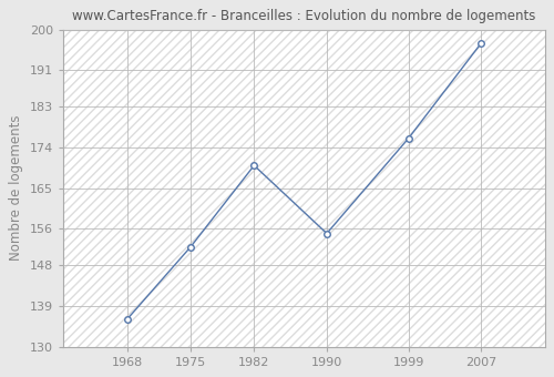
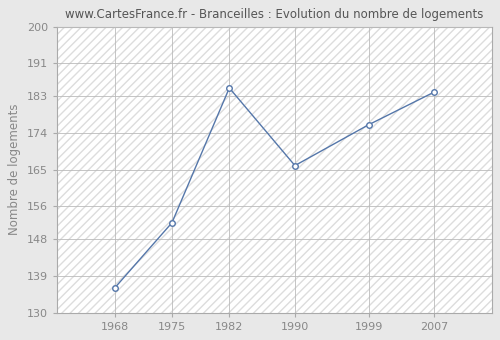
1982: 170 -> 185
1990: 155 -> 166
2007: 197 -> 184
